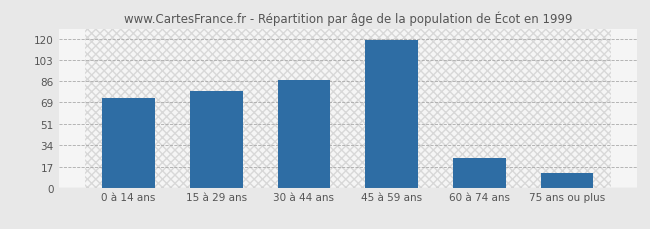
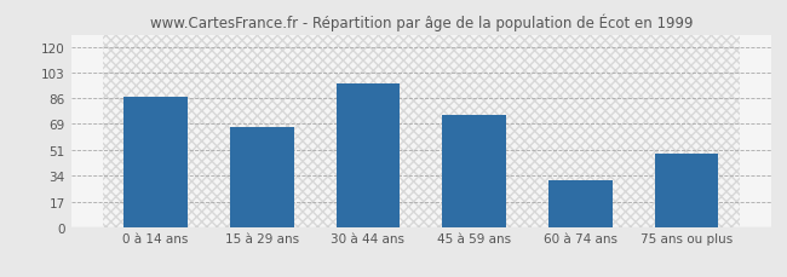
0 à 14 ans: 72 -> 87
15 à 29 ans: 78 -> 67
30 à 44 ans: 87 -> 96
45 à 59 ans: 119 -> 75
60 à 74 ans: 24 -> 31
75 ans ou plus: 12 -> 49
